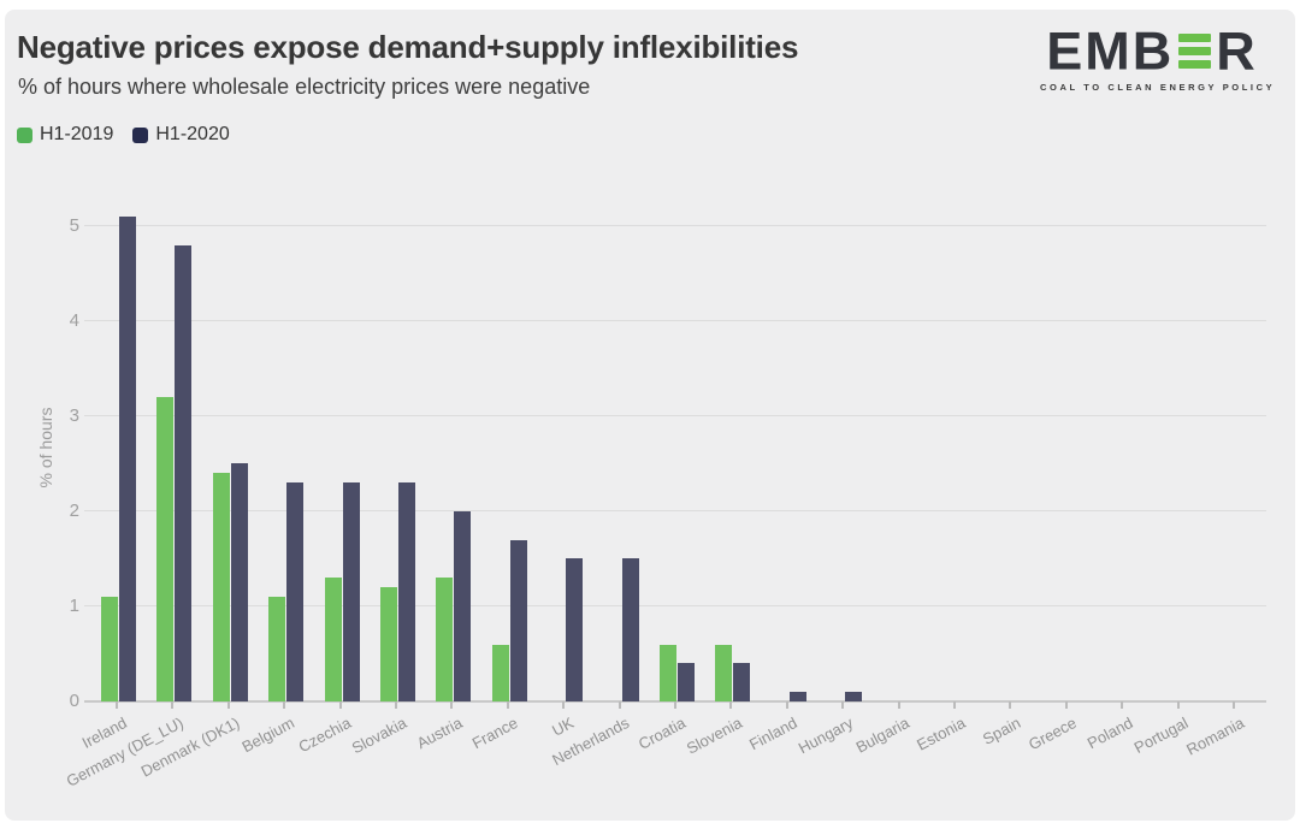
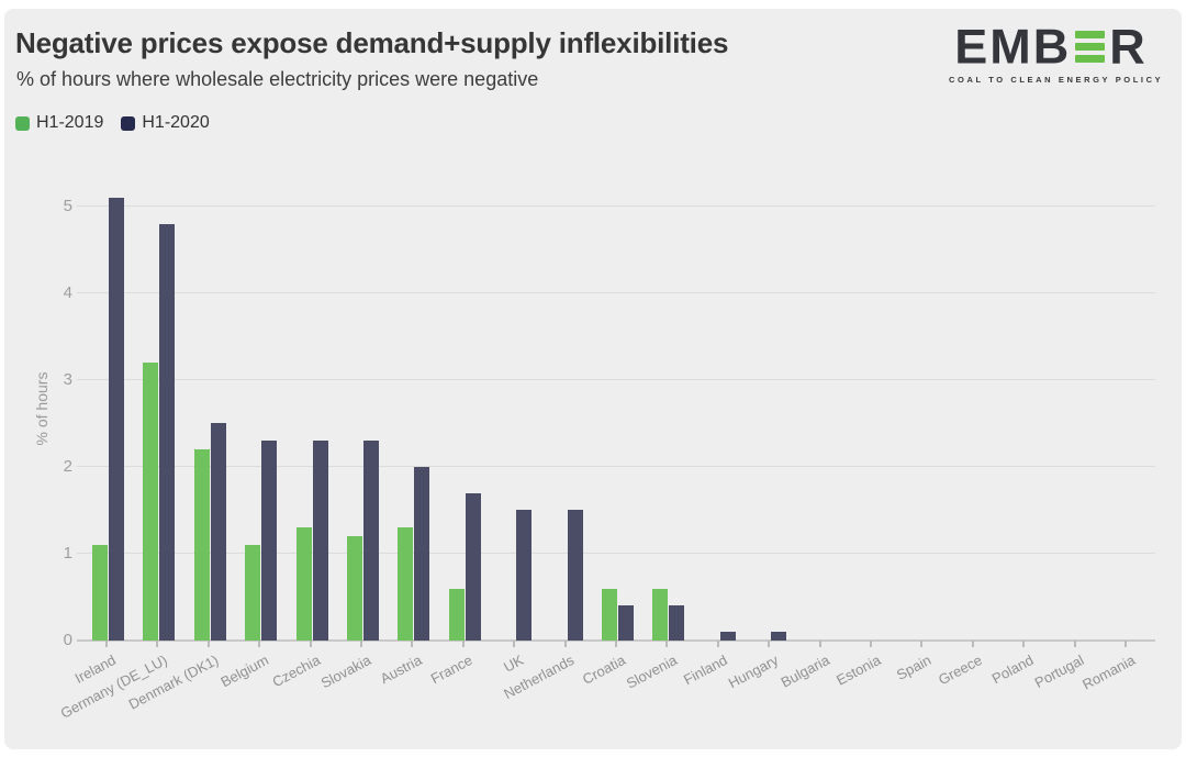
H1-2019/Denmark (DK1): 2.4 -> 2.2
